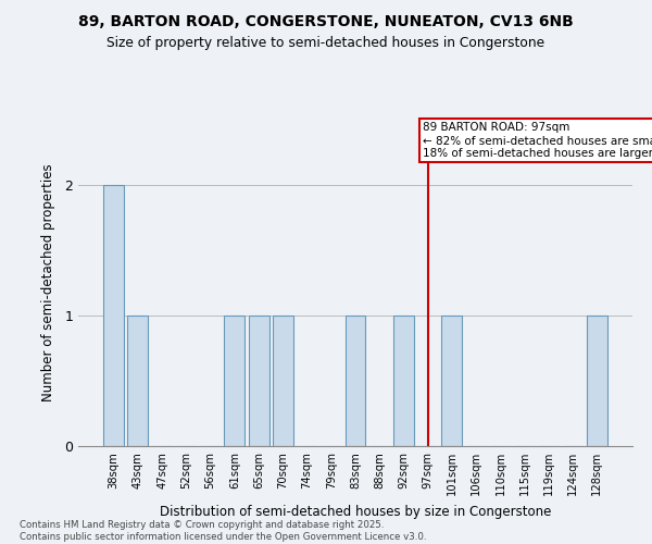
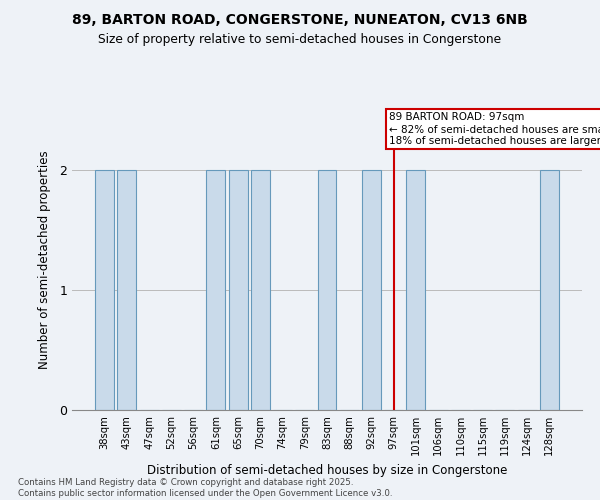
43sqm: 1 -> 2
61sqm: 1 -> 2
65sqm: 1 -> 2
70sqm: 1 -> 2
83sqm: 1 -> 2
92sqm: 1 -> 2
101sqm: 1 -> 2
128sqm: 1 -> 2
